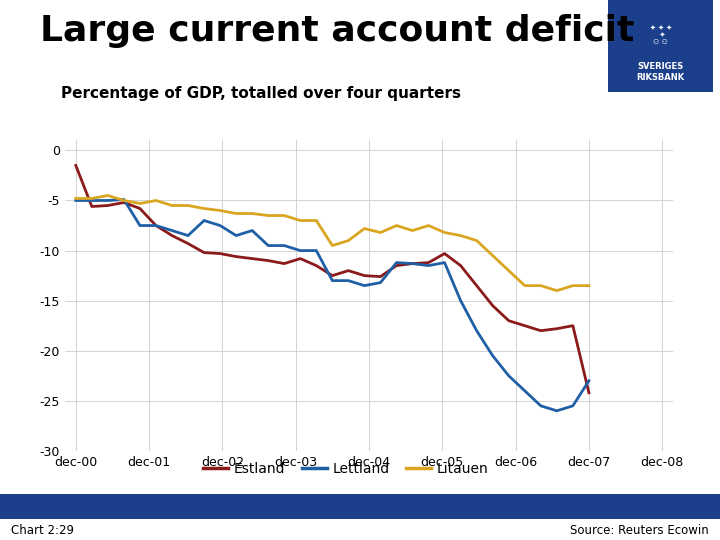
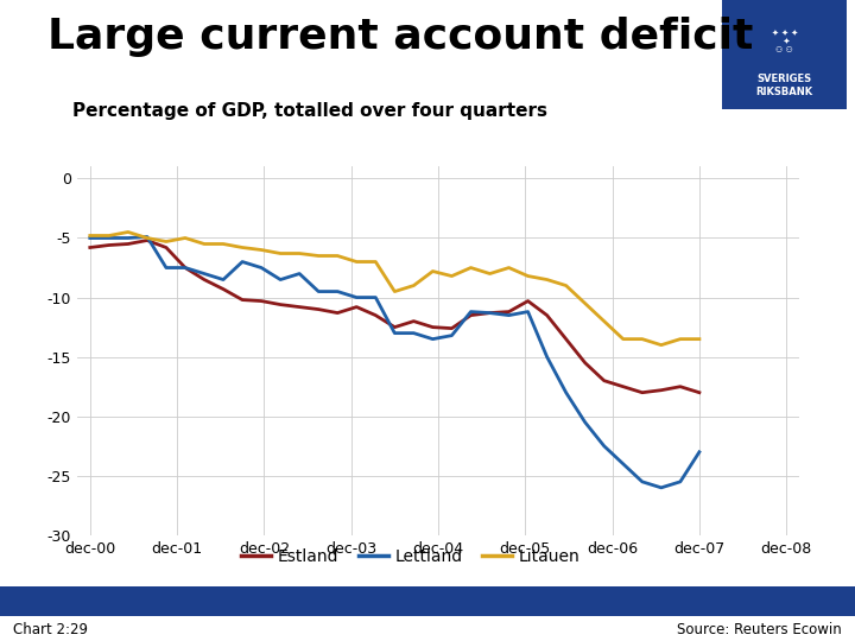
Estland/dec-00: -1.5 -> -5.8
Estland/dec-07: -24.2 -> -18.0
